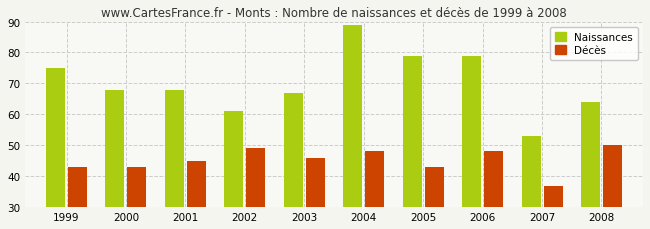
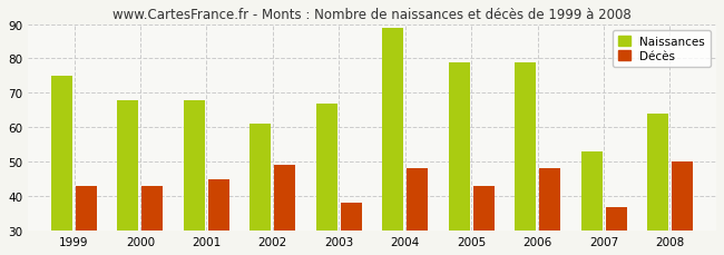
Décès/2003: 46 -> 38
